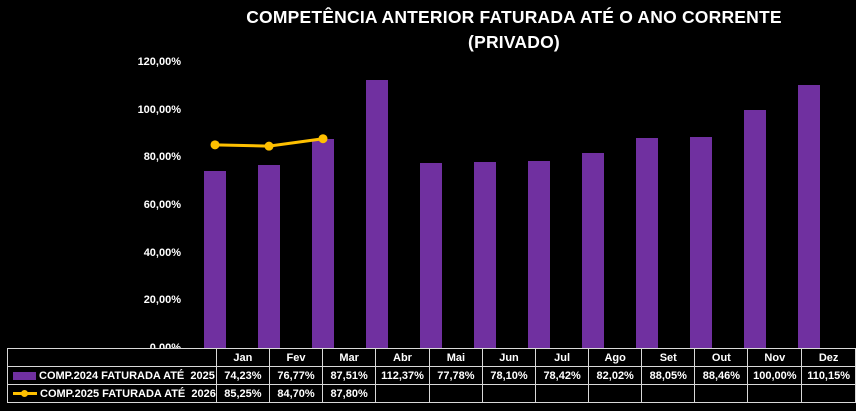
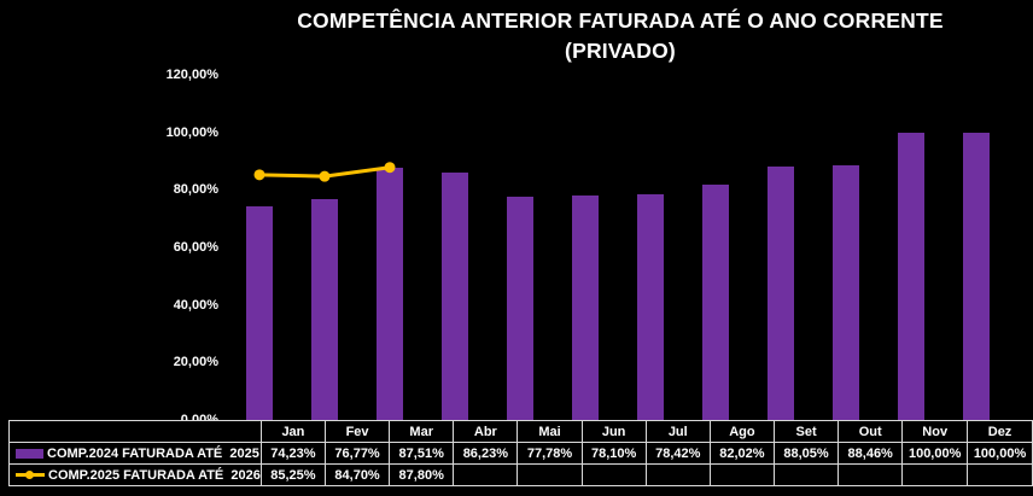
COMP.2024 FATURADA ATÉ 2025/Abr: 112,37% -> 86,23%
COMP.2024 FATURADA ATÉ 2025/Dez: 110,15% -> 100,00%
